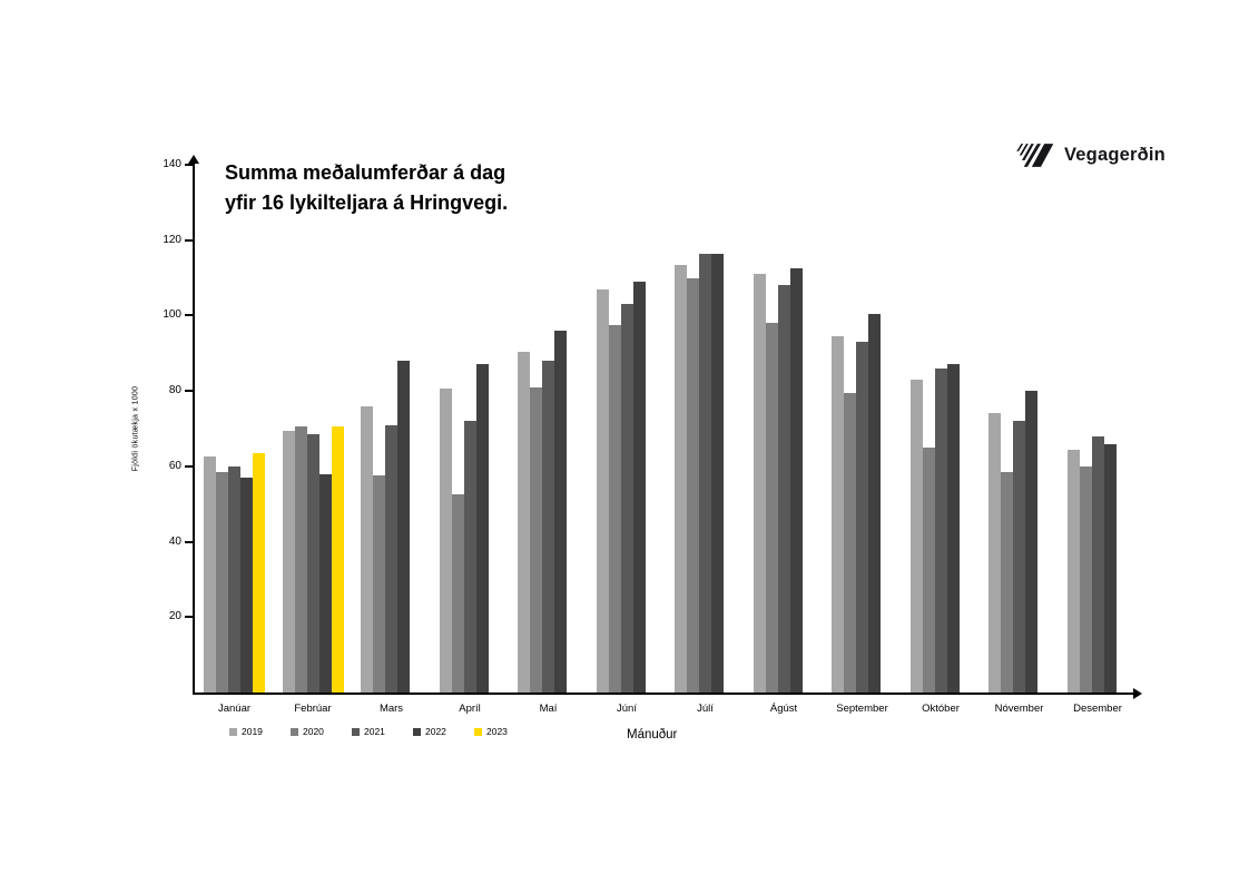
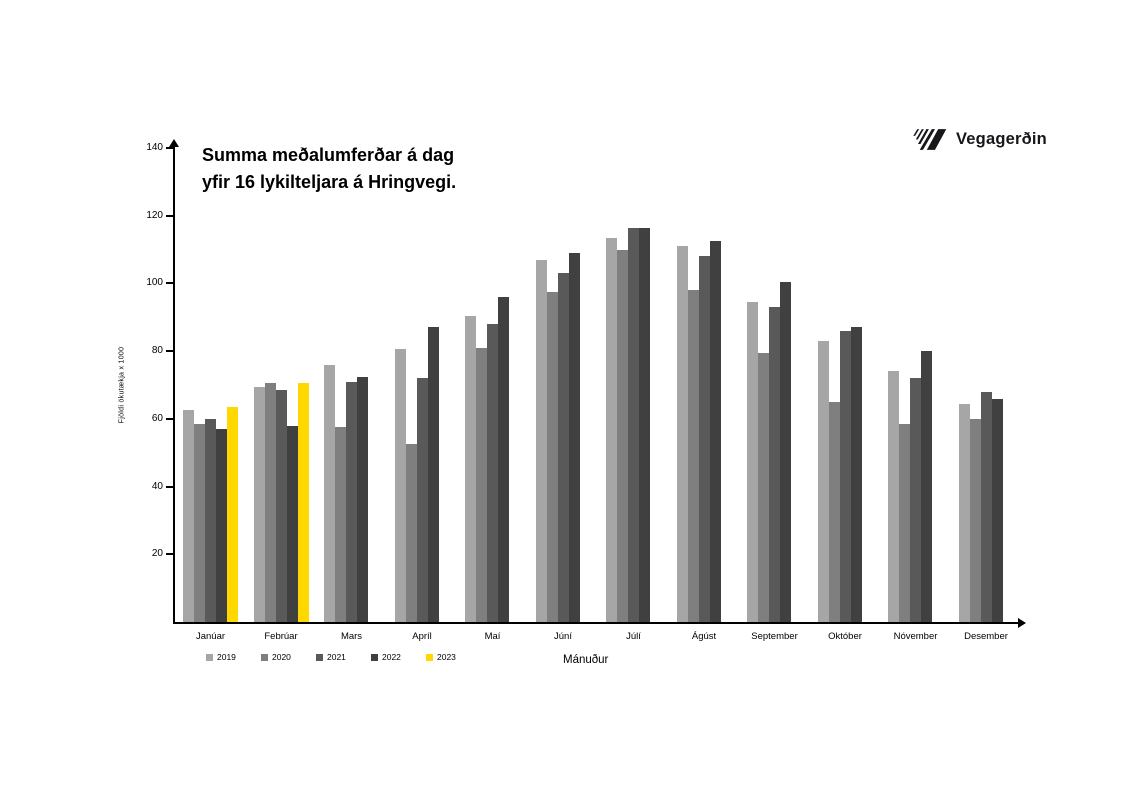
2022/Mars: 88 -> 72
